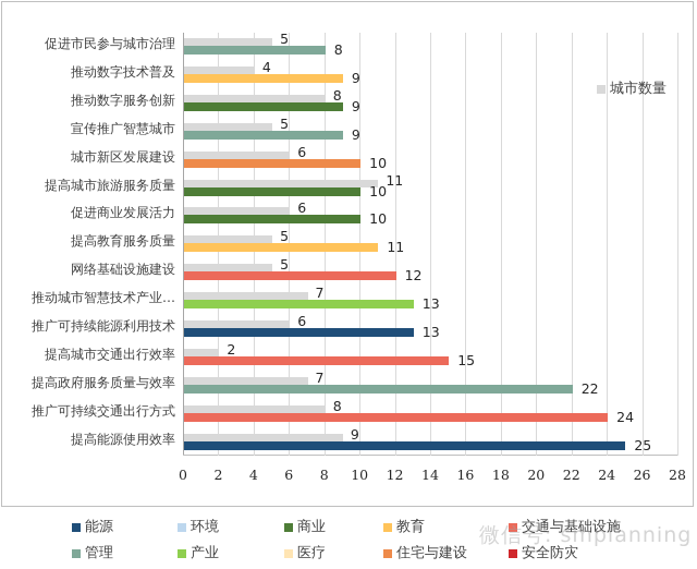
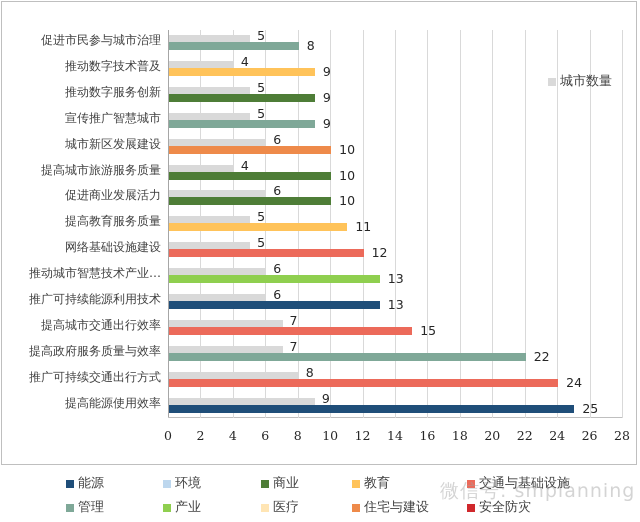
城市数量/推动数字服务创新: 8 -> 5
城市数量/提高城市旅游服务质量: 11 -> 4
城市数量/推动城市智慧技术产业…: 7 -> 6
城市数量/提高城市交通出行效率: 2 -> 7
